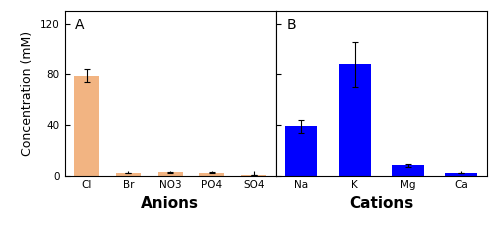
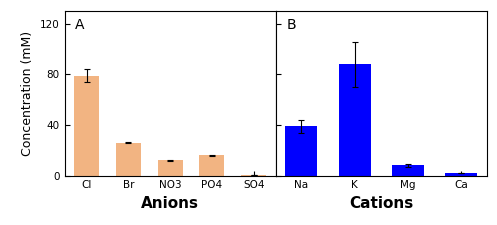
Br: 2 -> 26
NO3: 2 -> 12
PO4: 2 -> 16
